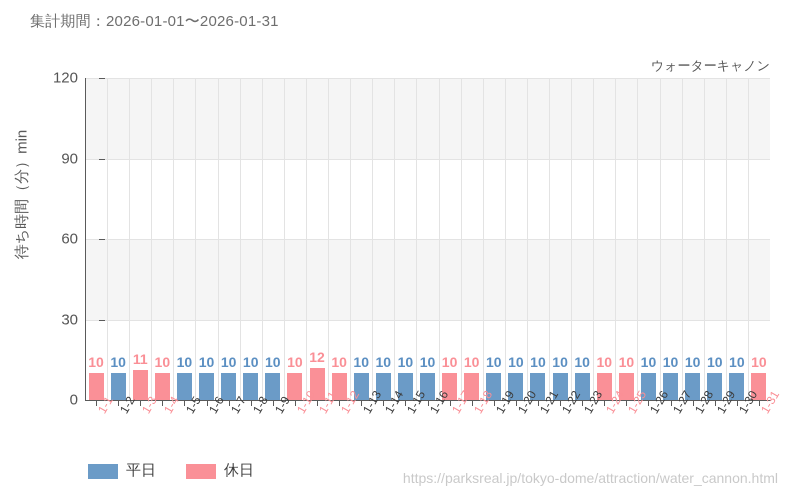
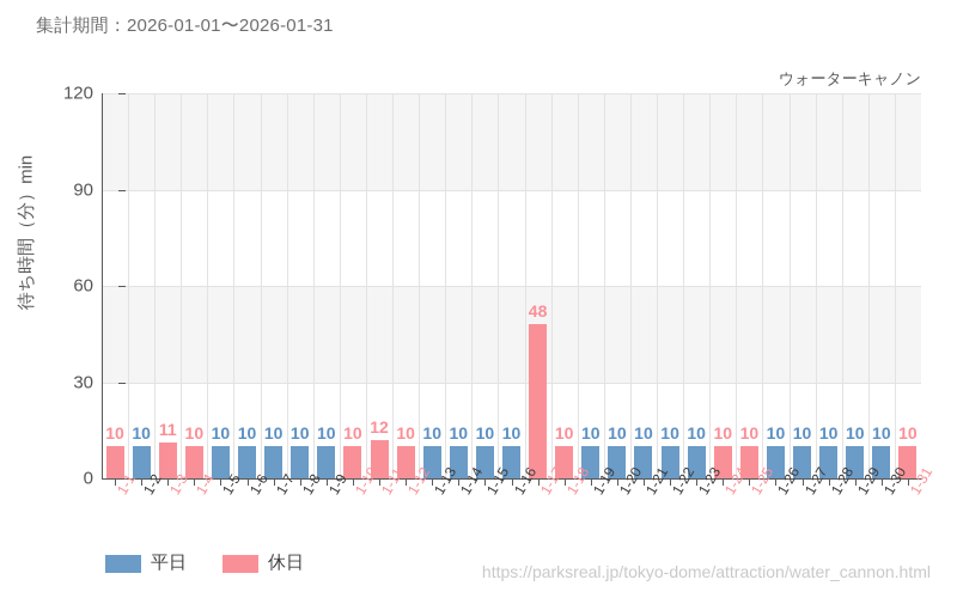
1-17: 10 -> 48
